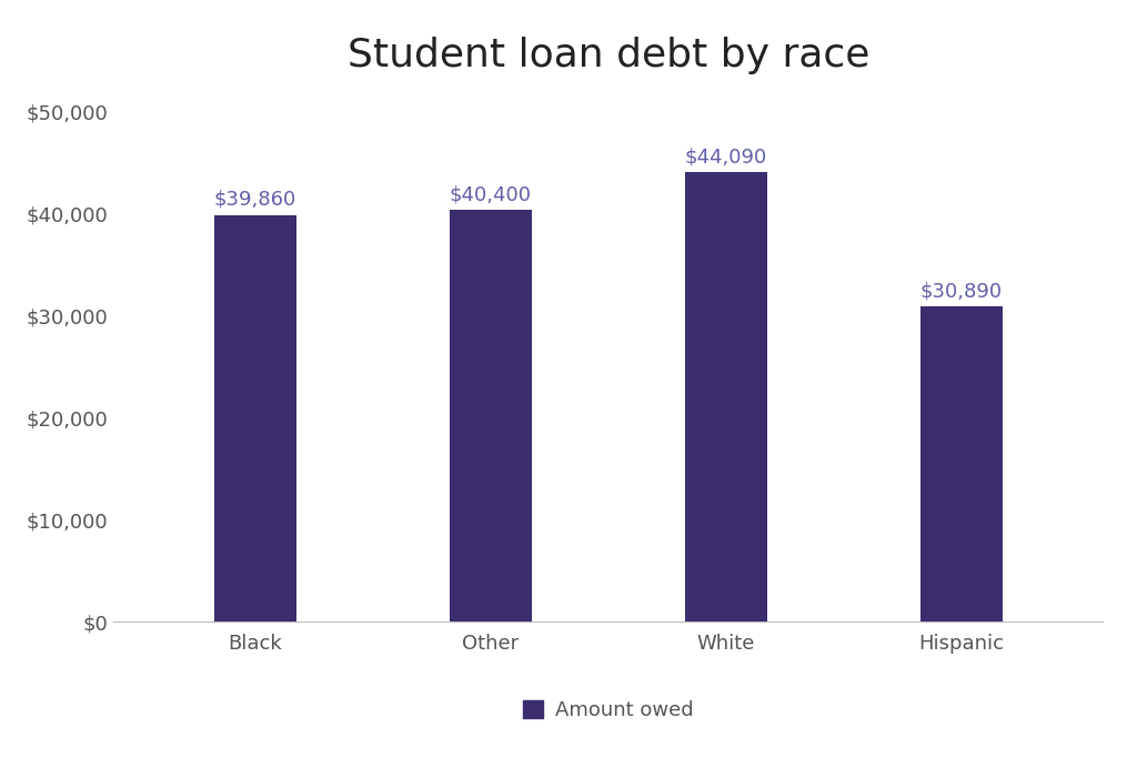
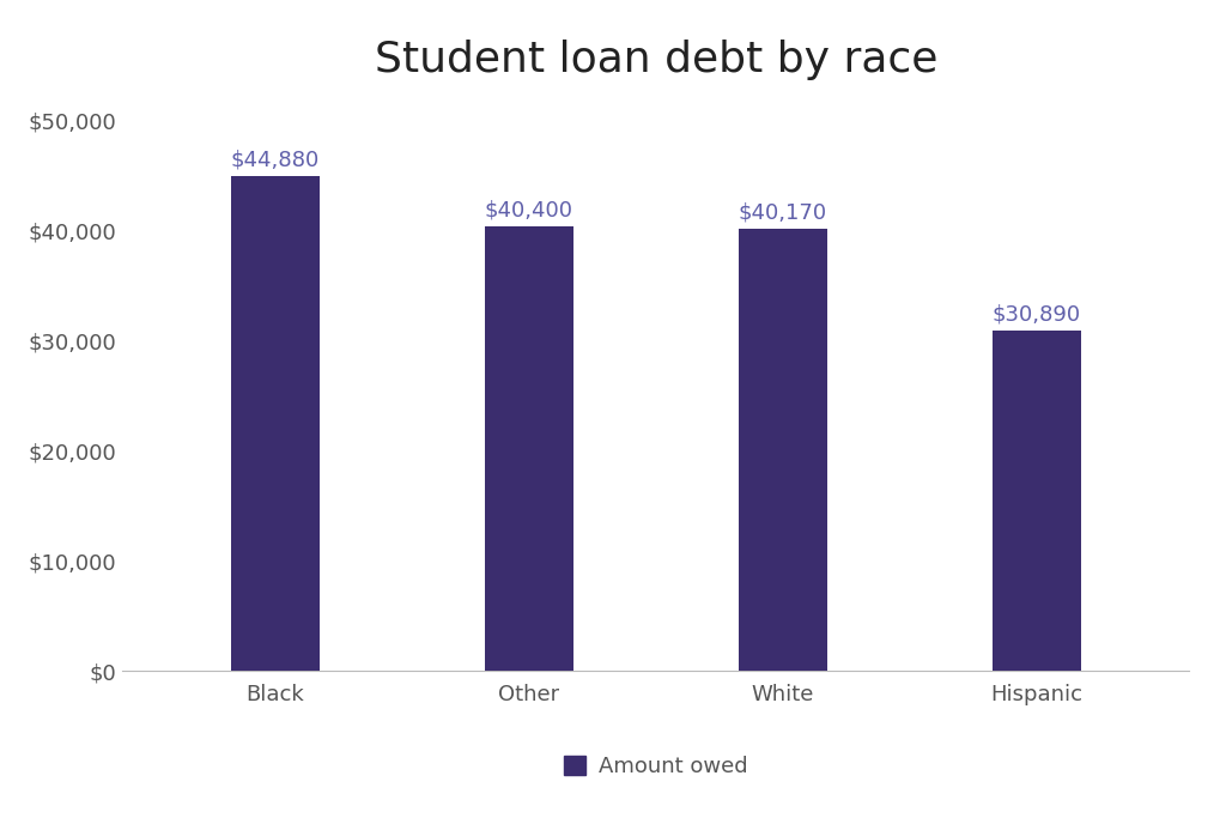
Black: $39,860 -> $44,880
White: $44,090 -> $40,170
